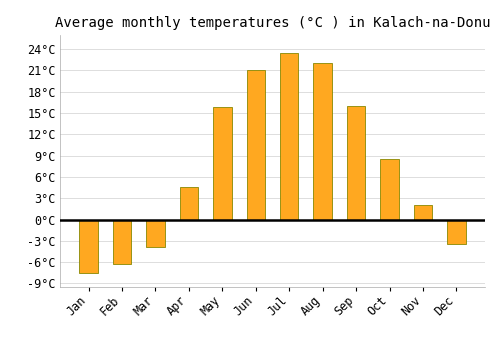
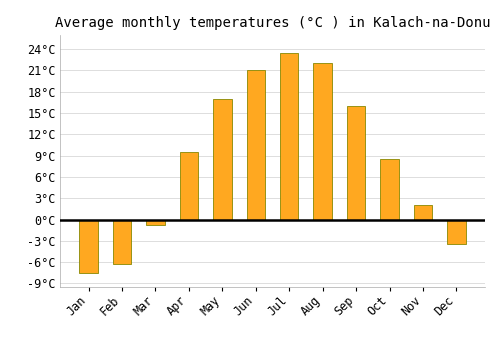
Mar: -3.8°C -> -0.7°C
Apr: 4.6°C -> 9.5°C
May: 15.8°C -> 17.0°C
